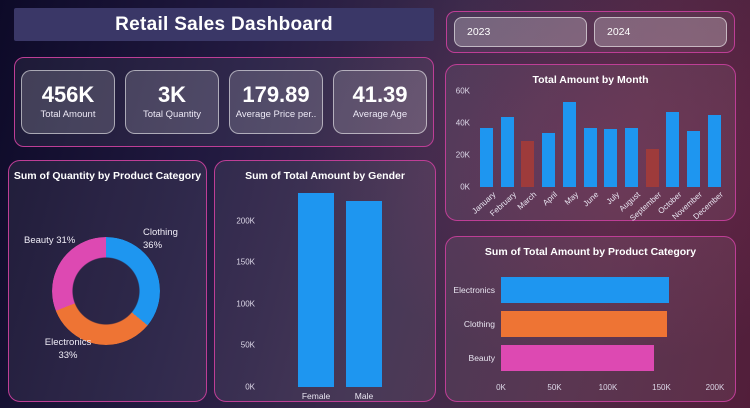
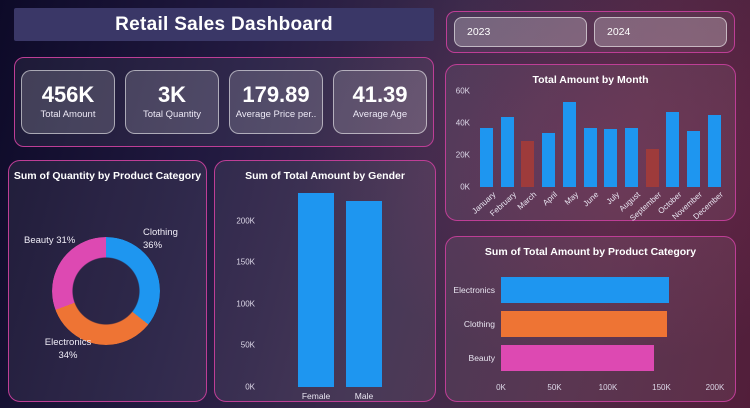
Sum of Quantity by Product Category/Electronics: 33% -> 34%
